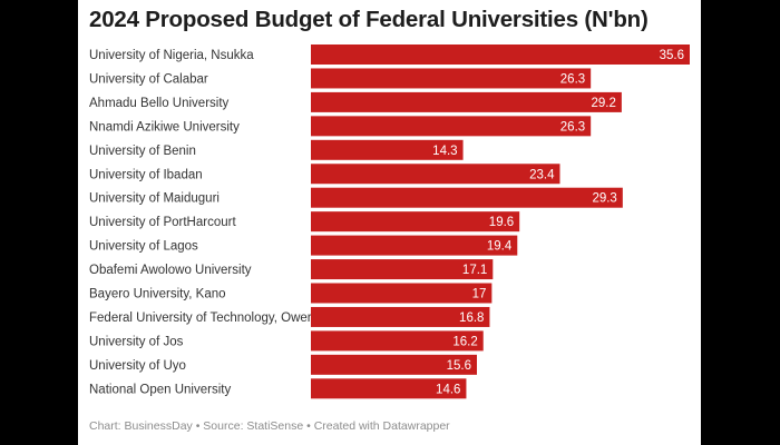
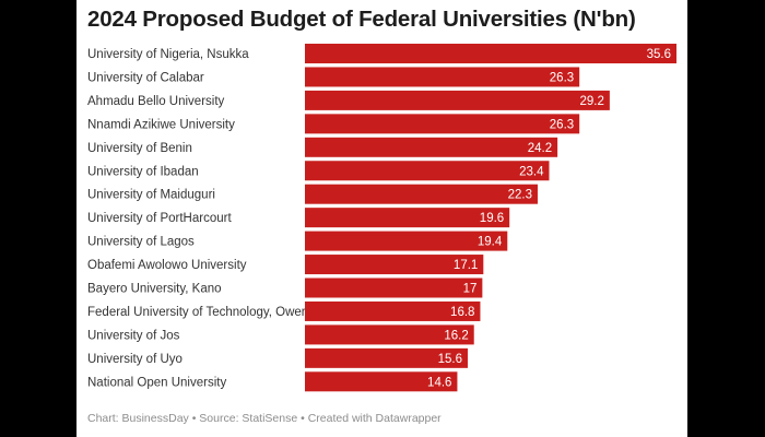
University of Benin: 14.3 -> 24.2
University of Maiduguri: 29.3 -> 22.3
